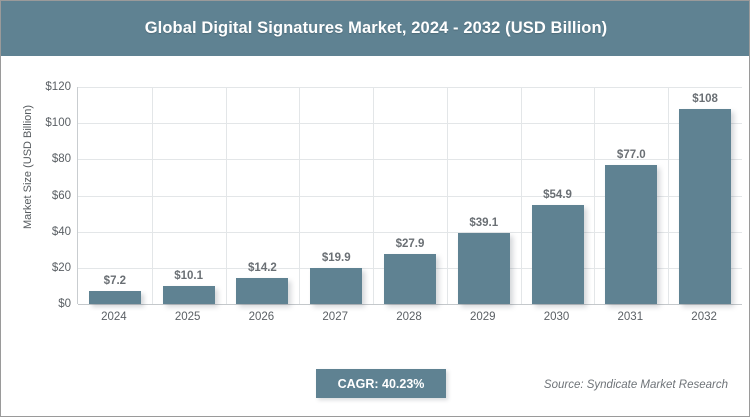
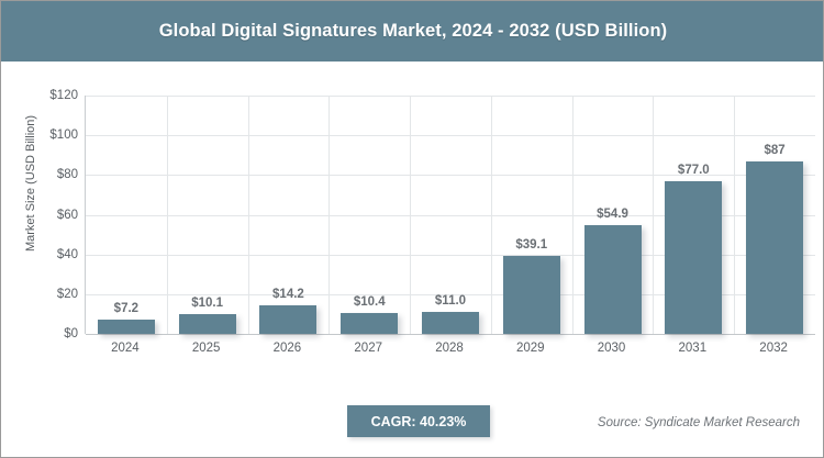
2027: $19.9 -> $10.4
2028: $27.9 -> $11.0
2032: $108 -> $87
